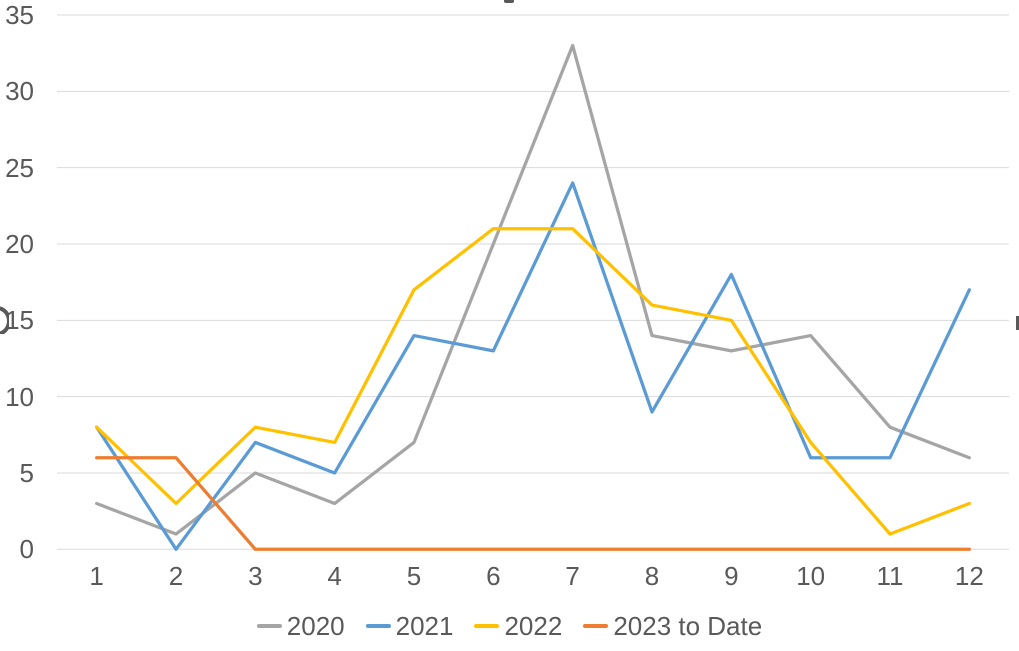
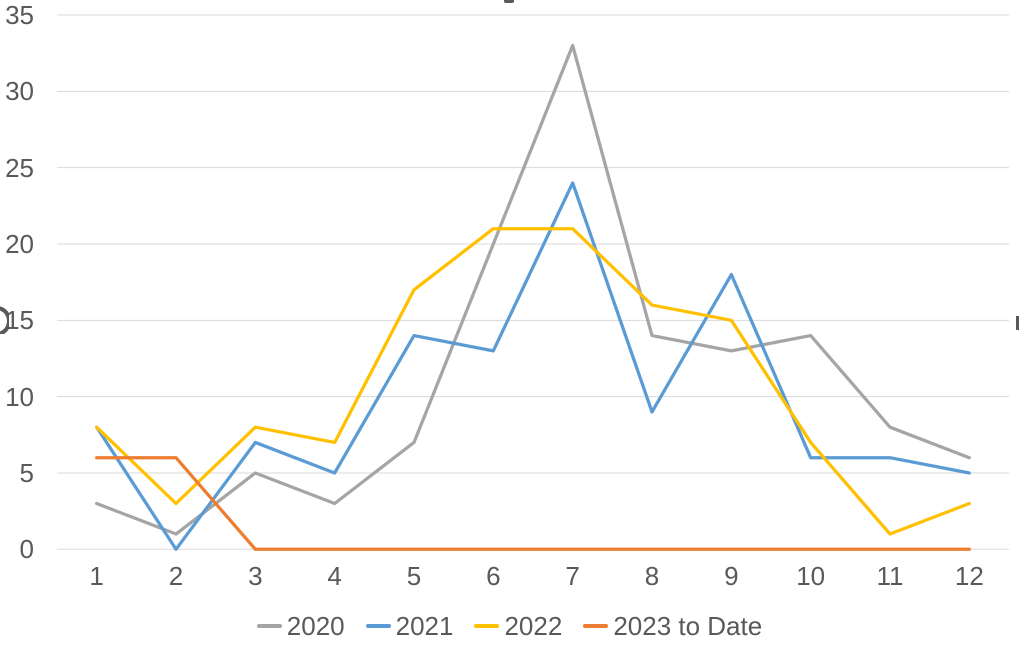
2021/12: 17 -> 5
